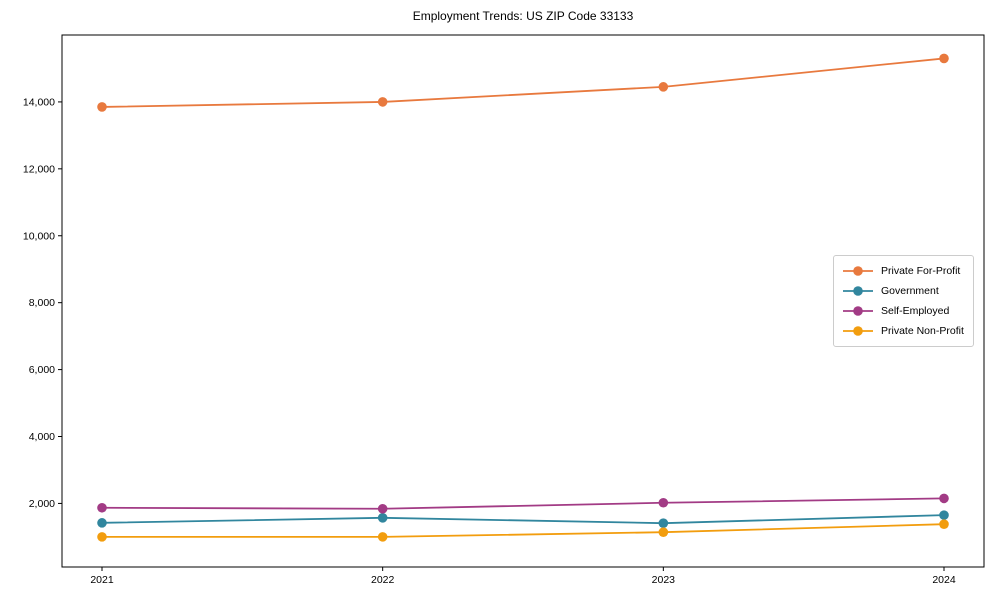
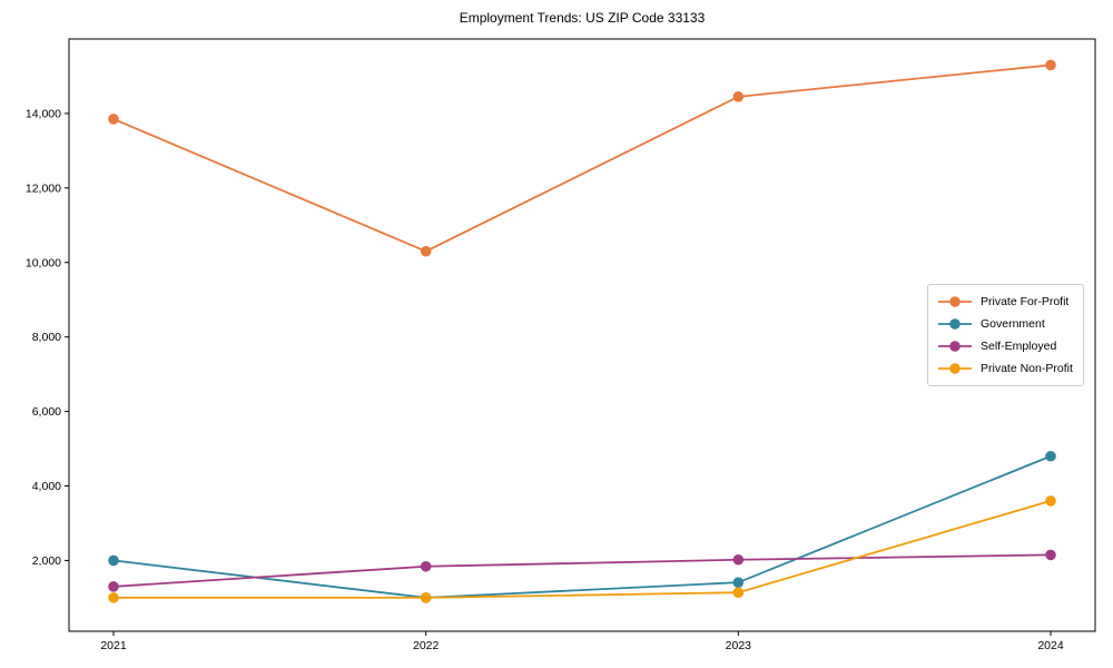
Government/2021: 1400 -> 2000
Self-Employed/2021: 1900 -> 1300
Private For-Profit/2022: 14000 -> 10300
Government/2022: 1600 -> 1000
Government/2024: 1600 -> 4800
Private Non-Profit/2024: 1400 -> 3600
